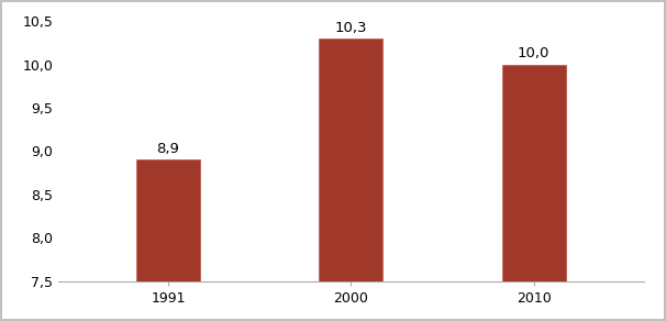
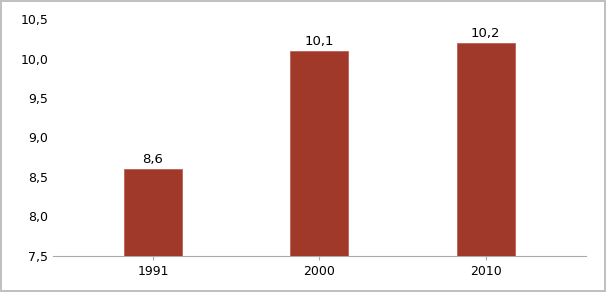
1991: 8,9 -> 8,6
2000: 10,3 -> 10,1
2010: 10,0 -> 10,2
